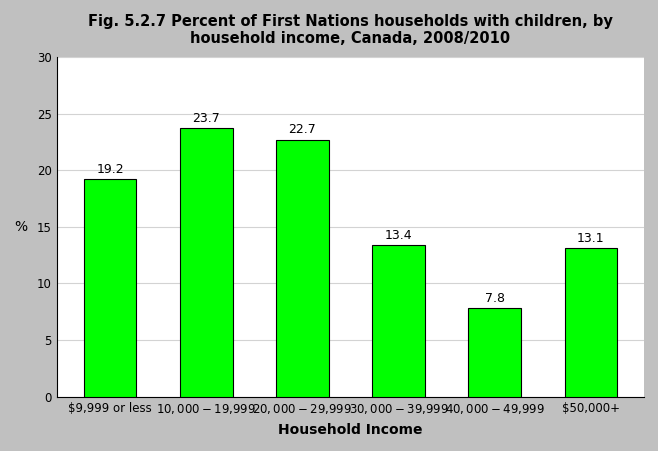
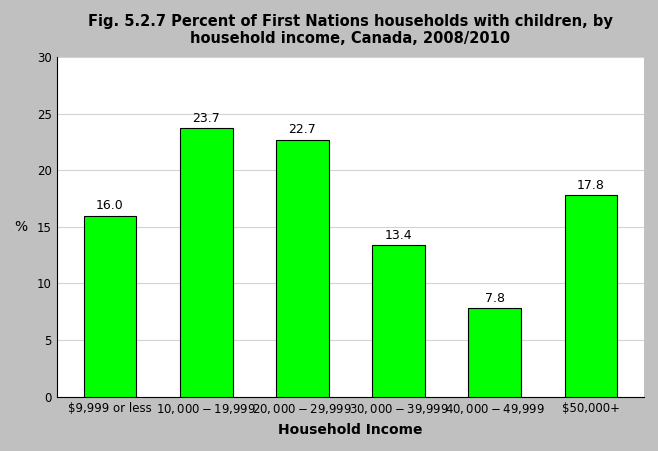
$9,999 or less: 19.2 -> 16.0
$50,000+: 13.1 -> 17.8
